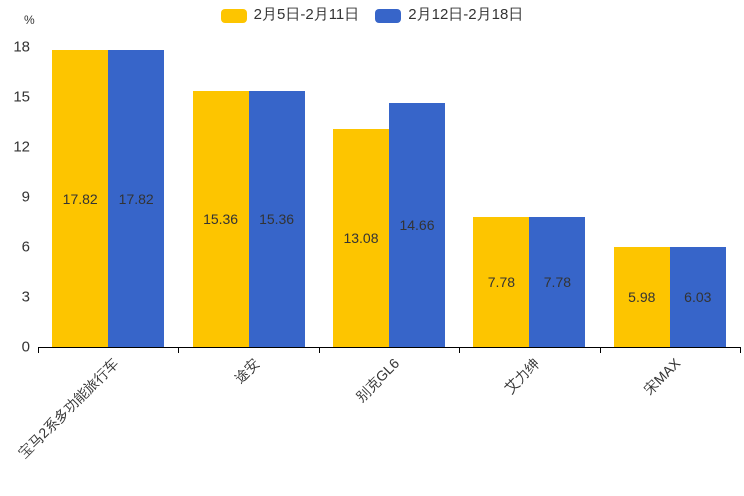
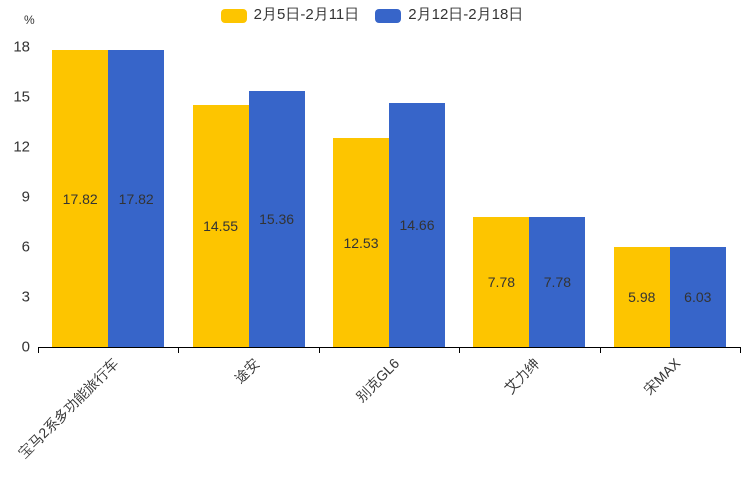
2月5日-2月11日/途安: 15.36 -> 14.55
2月5日-2月11日/别克GL6: 13.08 -> 12.53
